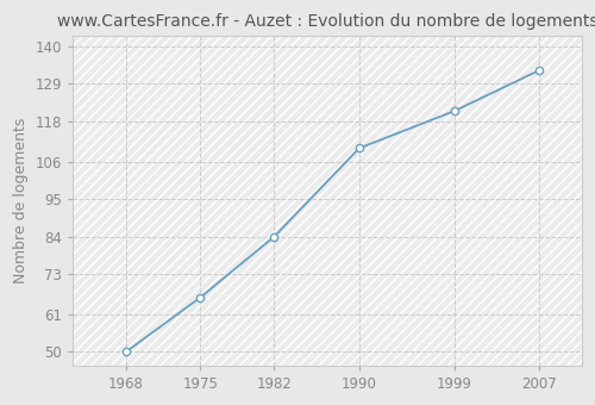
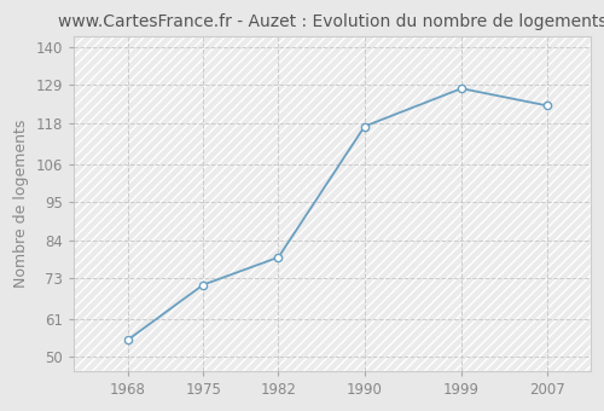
1968: 50 -> 55
1975: 66 -> 71
1982: 84 -> 79
1990: 110 -> 117
1999: 121 -> 128
2007: 133 -> 123
